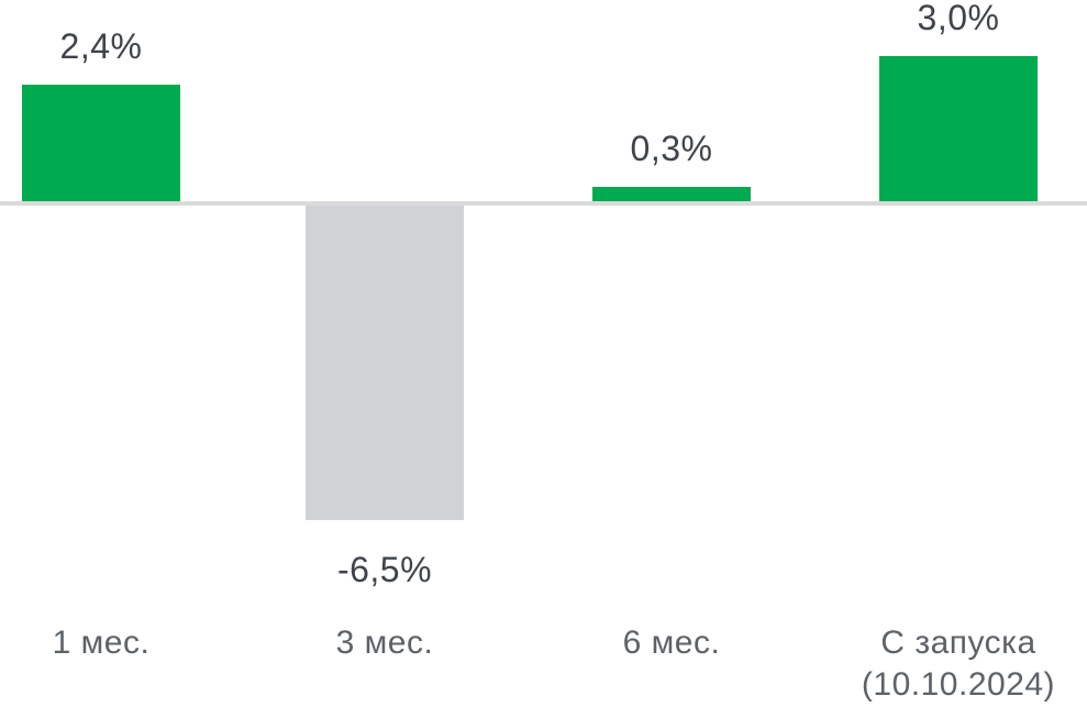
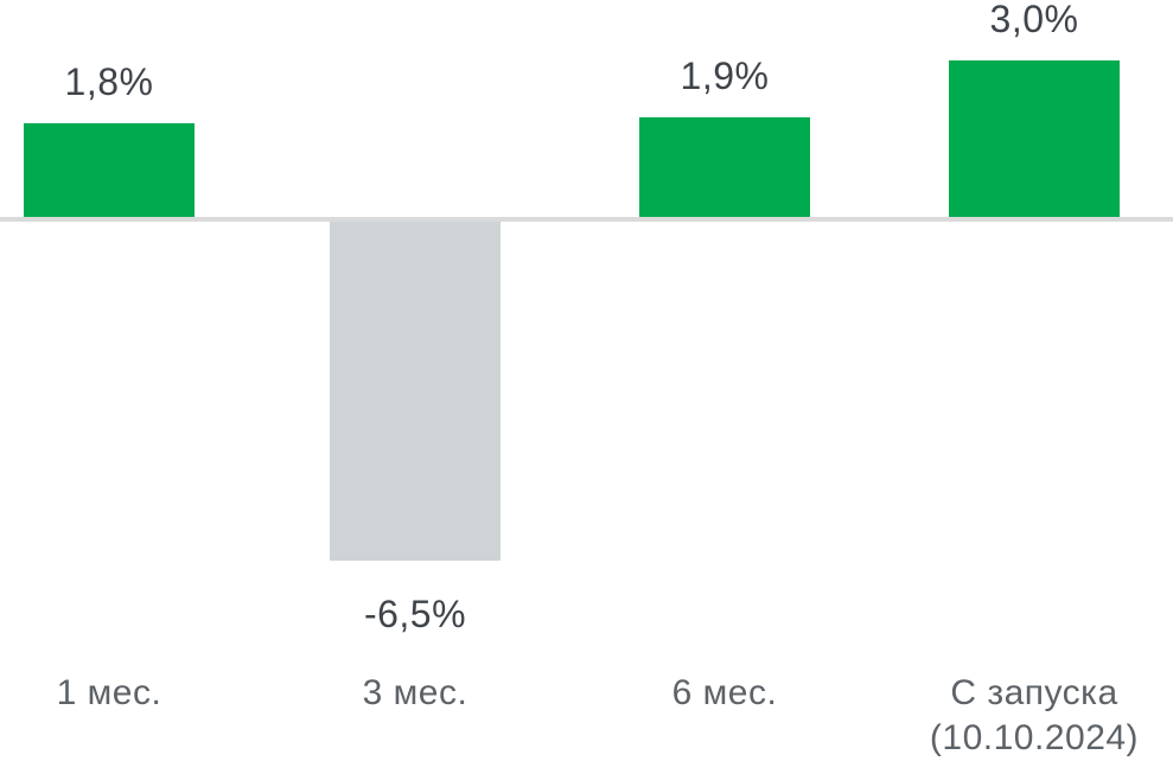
1 мес.: 2,4% -> 1,8%
6 мес.: 0,3% -> 1,9%
